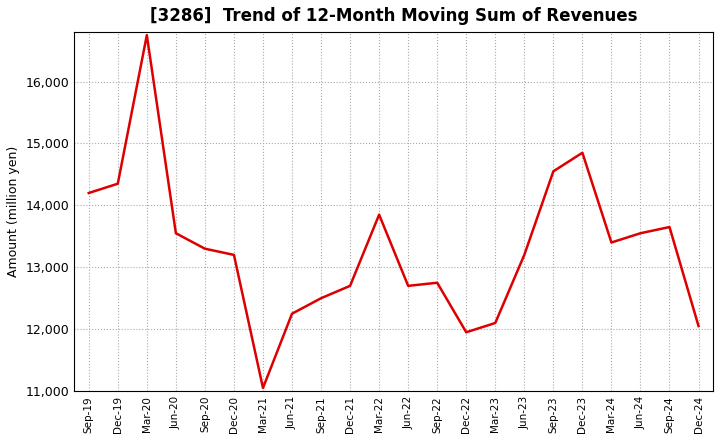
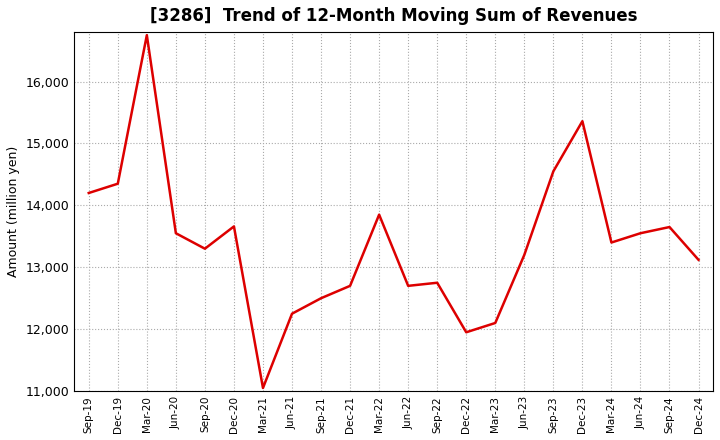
Dec-20: 13,200 -> 13,660
Dec-23: 14,850 -> 15,360
Dec-24: 12,050 -> 13,120
